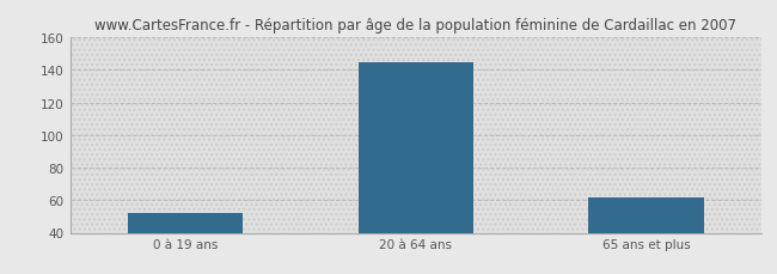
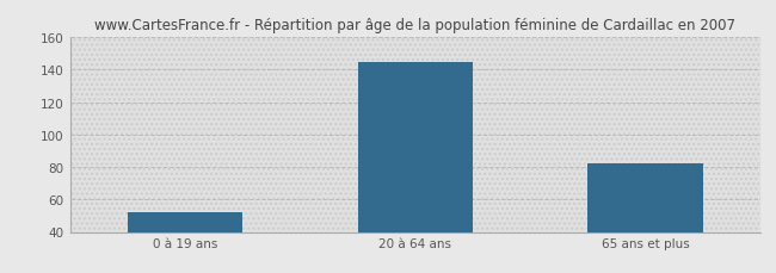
65 ans et plus: 62 -> 82
